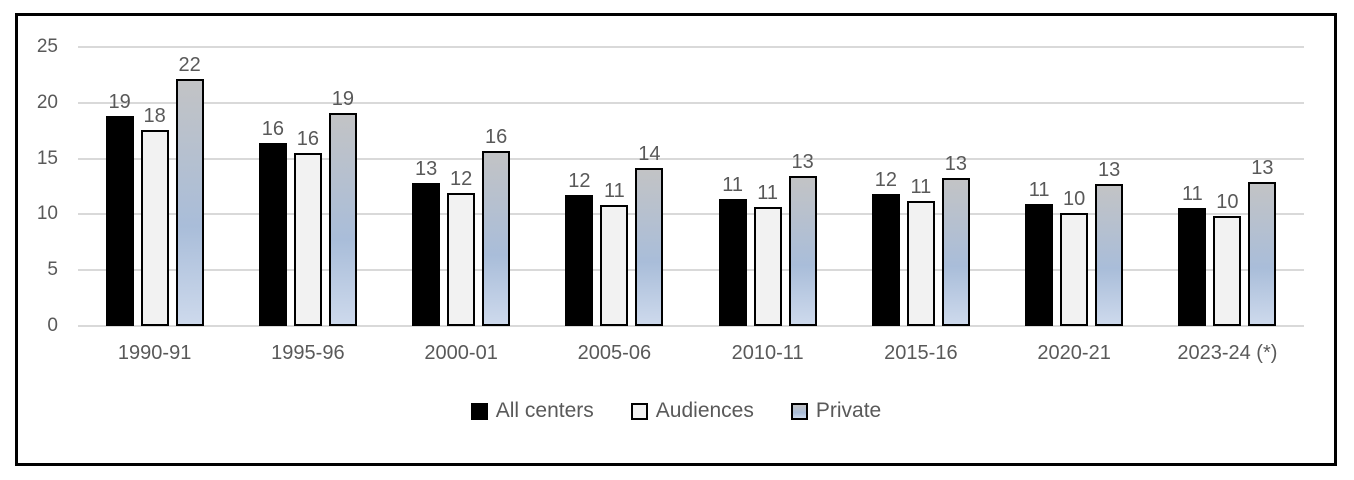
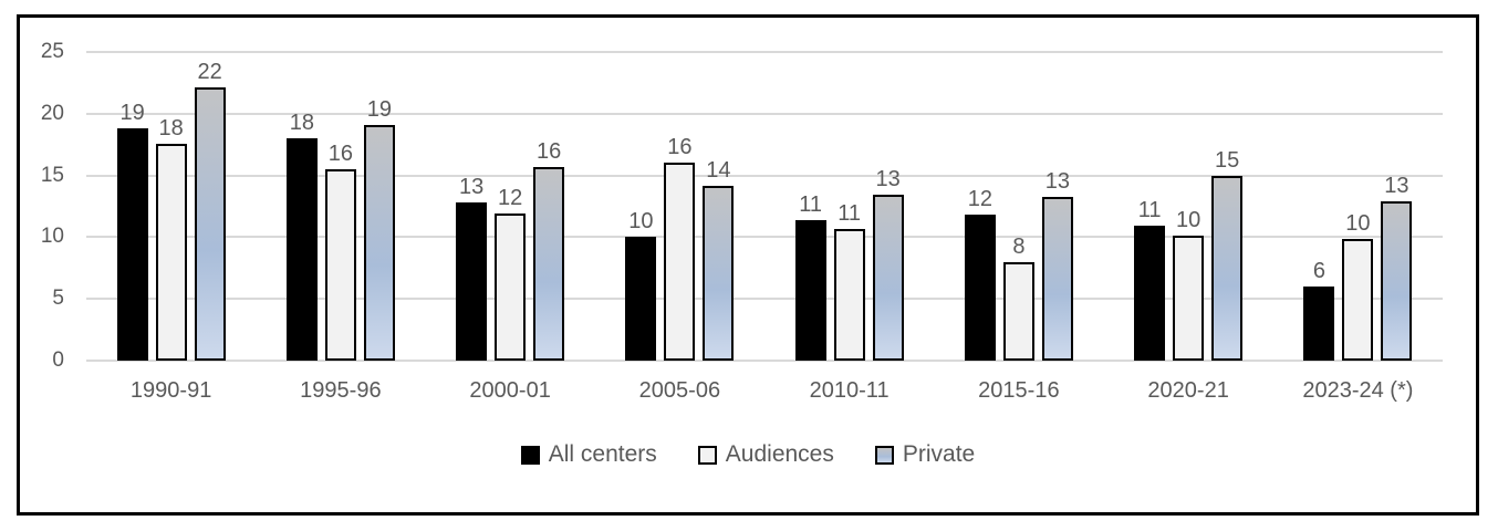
All centers/1995-96: 16 -> 18
All centers/2005-06: 12 -> 10
Audiences/2005-06: 11 -> 16
Audiences/2015-16: 11 -> 8
Private/2020-21: 13 -> 15
All centers/2023-24 (*): 11 -> 6
